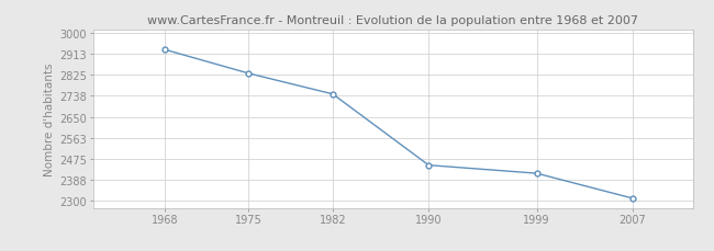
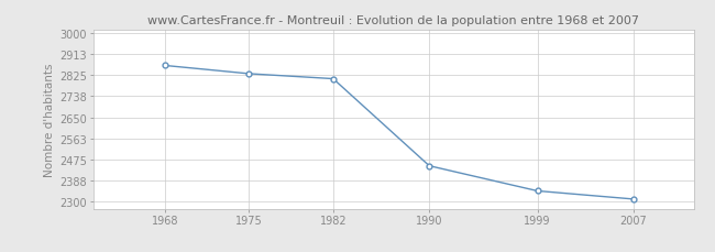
1968: 2930 -> 2865
1982: 2745 -> 2810
1999: 2415 -> 2345
